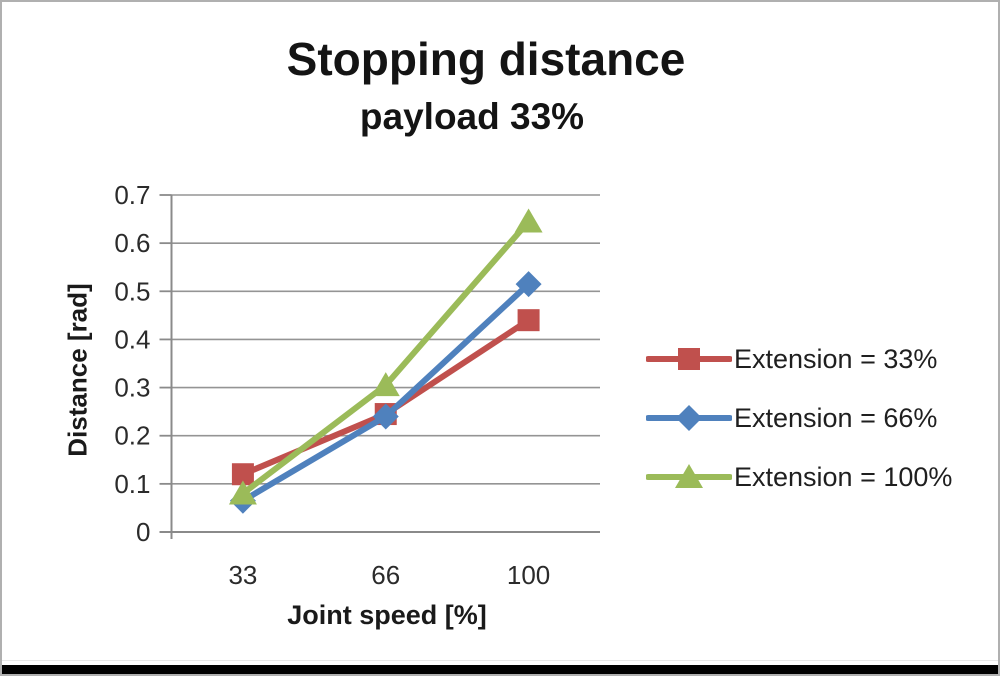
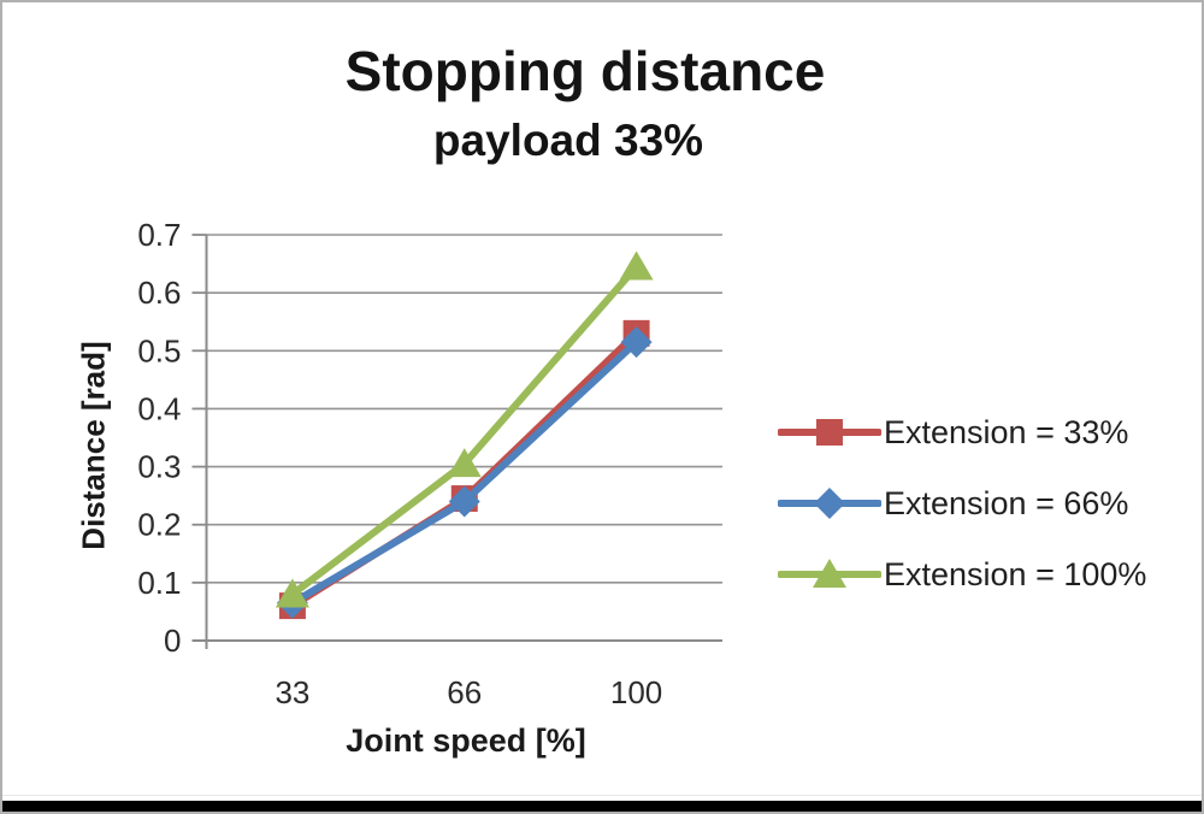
Extension = 33%/33: 0.12 -> 0.06
Extension = 33%/100: 0.44 -> 0.53
